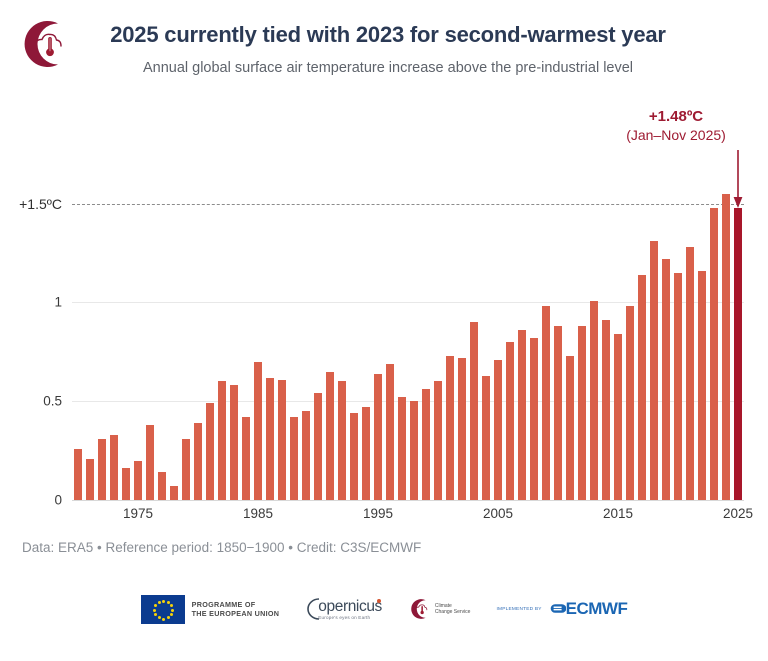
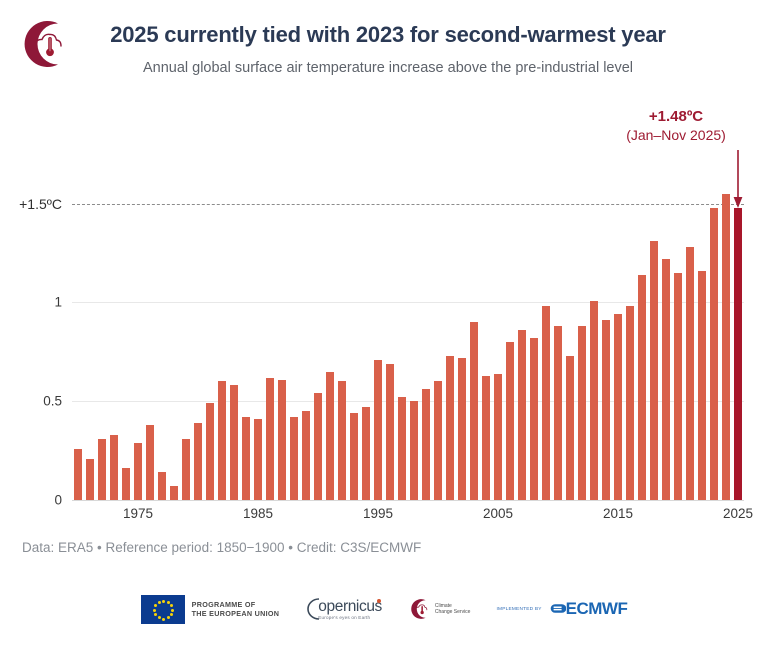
1975: 0.20 -> 0.29
1985: 0.70 -> 0.41
1995: 0.64 -> 0.71
2005: 0.71 -> 0.64
2015: 0.84 -> 0.94
